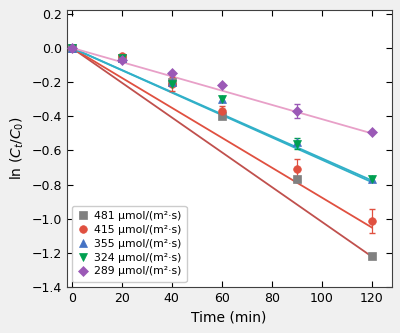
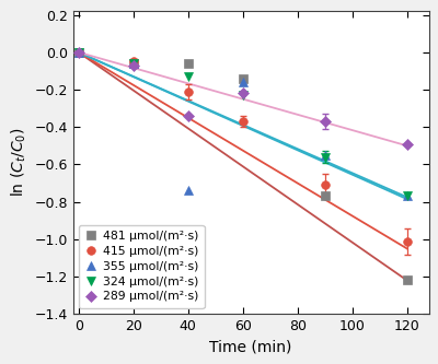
481 μmol/(m²·s)/40: -0.20 -> -0.06
355 μmol/(m²·s)/40: -0.20 -> -0.74
324 μmol/(m²·s)/40: -0.21 -> -0.13
289 μmol/(m²·s)/40: -0.15 -> -0.34
481 μmol/(m²·s)/60: -0.40 -> -0.14
355 μmol/(m²·s)/60: -0.30 -> -0.16
324 μmol/(m²·s)/60: -0.30 -> -0.23
